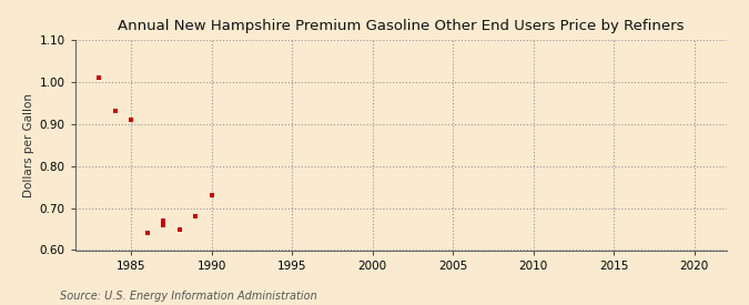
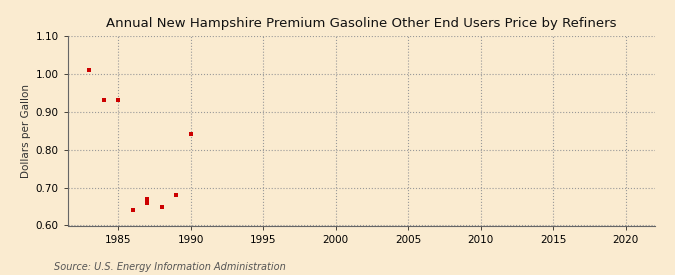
1985: 0.91 -> 0.93
1990: 0.73 -> 0.84
